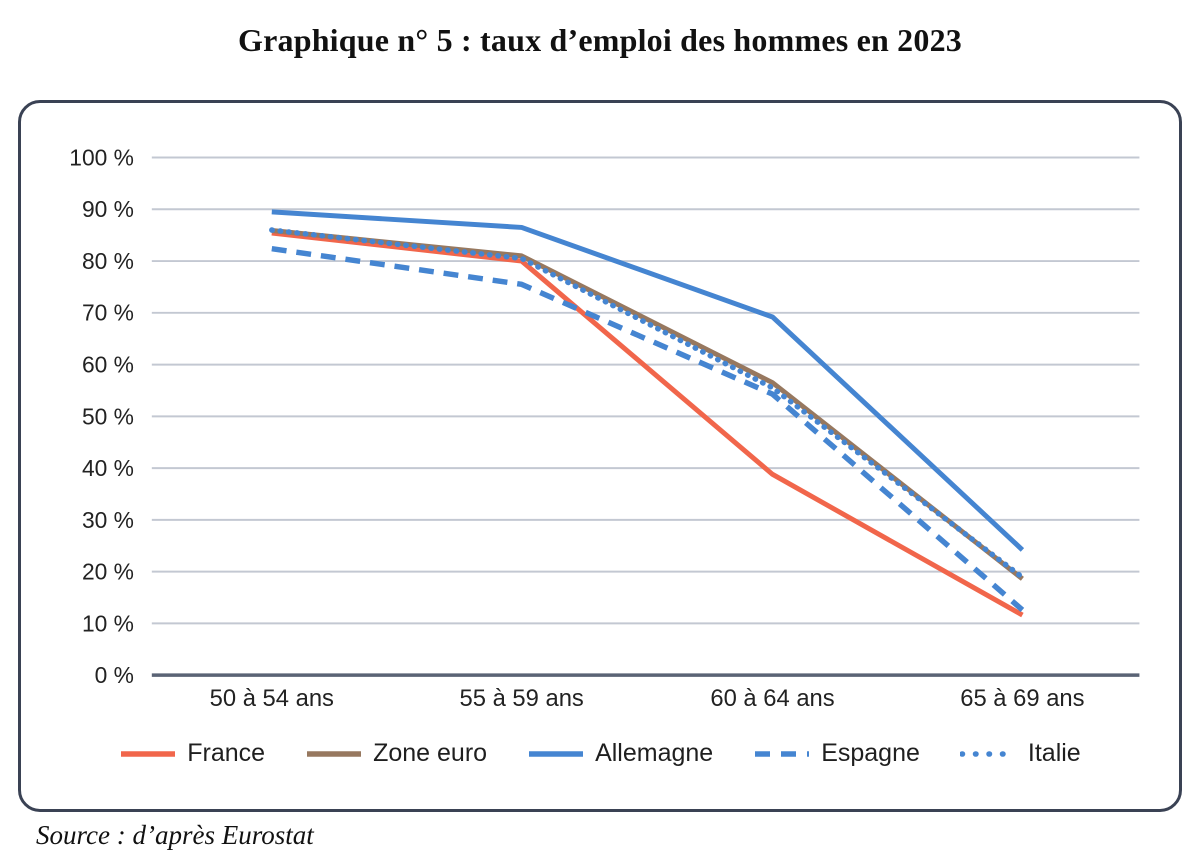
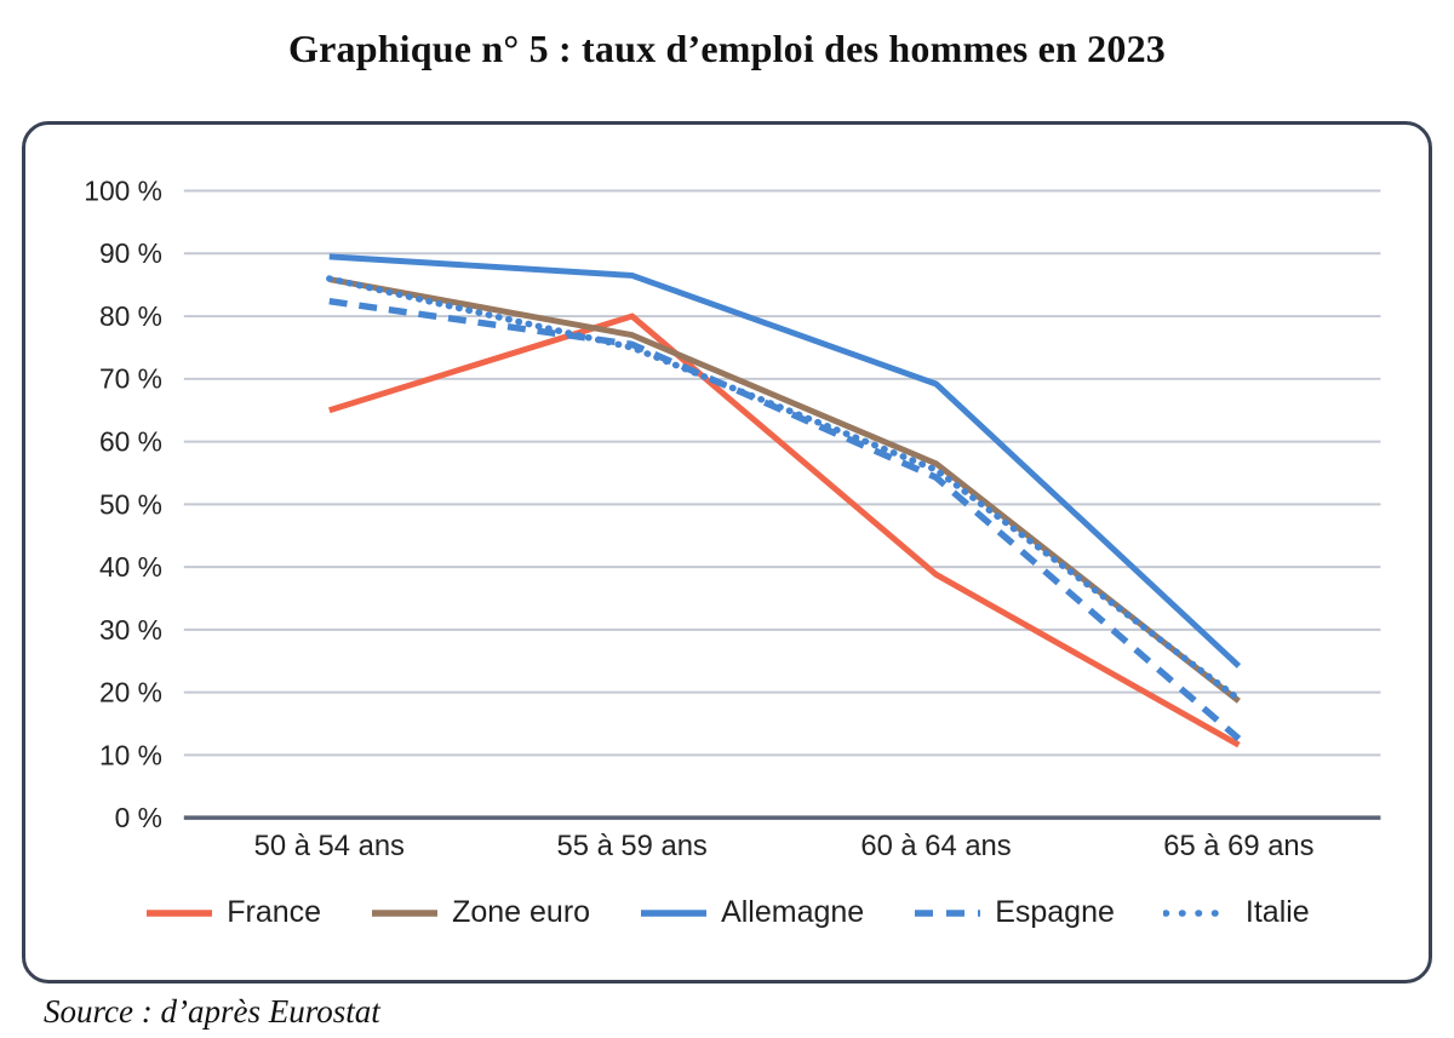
France/50 à 54 ans: 85% -> 65%
Zone euro/55 à 59 ans: 81% -> 77%
Italie/55 à 59 ans: 80% -> 75%
